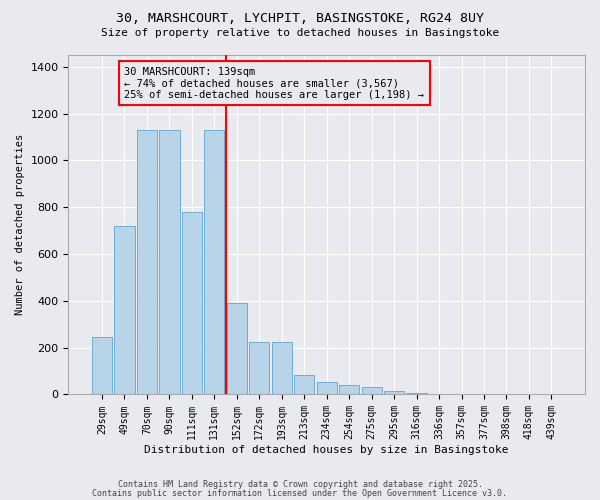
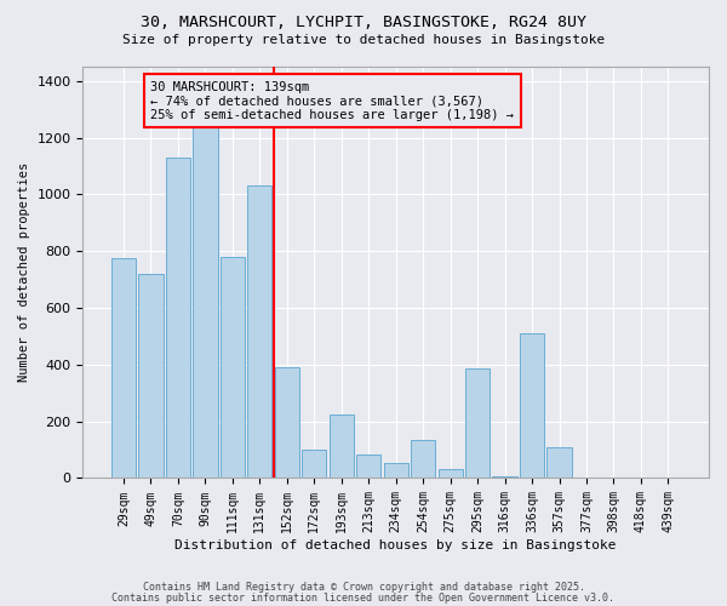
29sqm: 245 -> 775
90sqm: 1130 -> 1240
131sqm: 1130 -> 1030
172sqm: 225 -> 100
254sqm: 40 -> 135
295sqm: 15 -> 385
336sqm: 3 -> 510
357sqm: 2 -> 110
